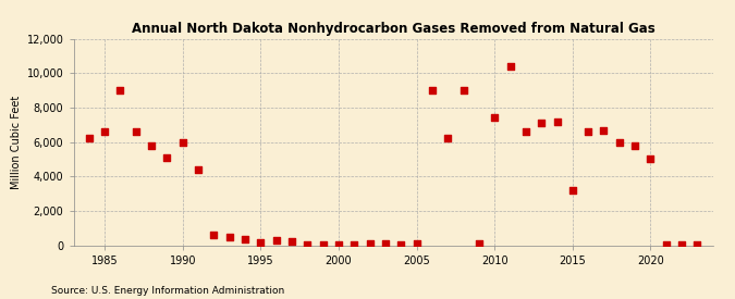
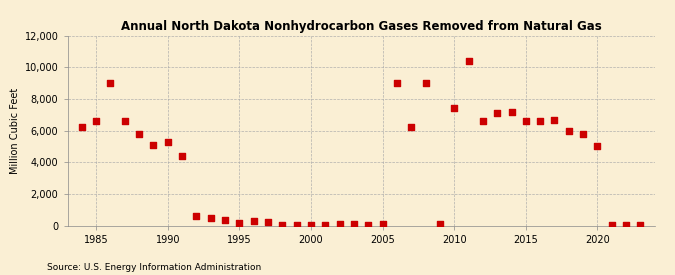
1990: 6,000 -> 5,300
2015: 3,200 -> 6,600
